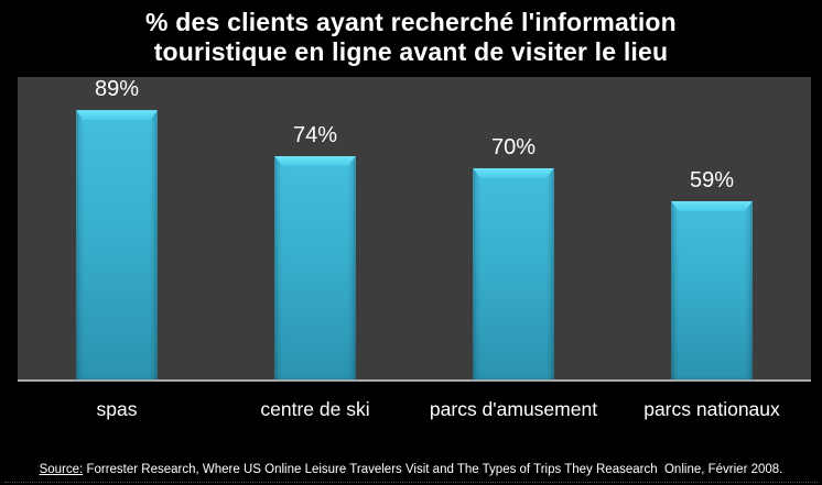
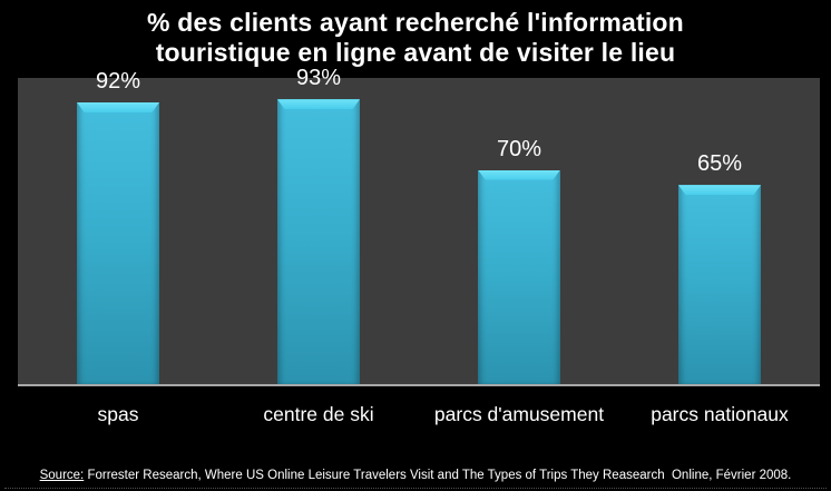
spas: 89% -> 92%
centre de ski: 74% -> 93%
parcs nationaux: 59% -> 65%
